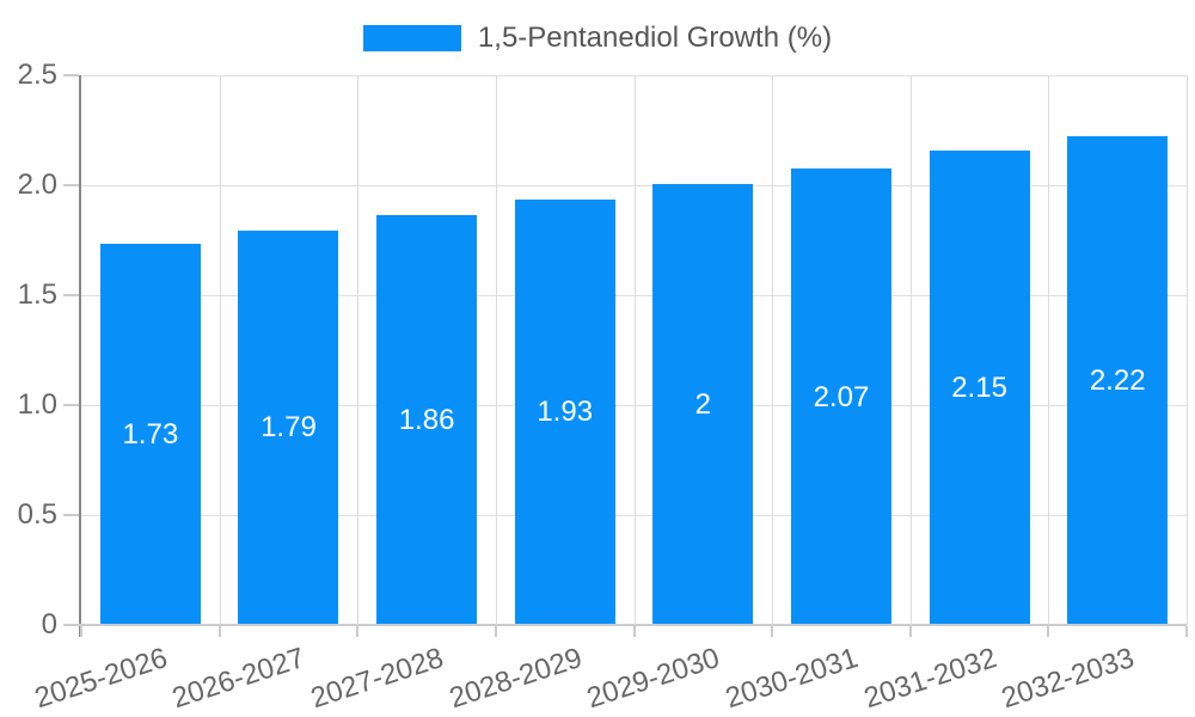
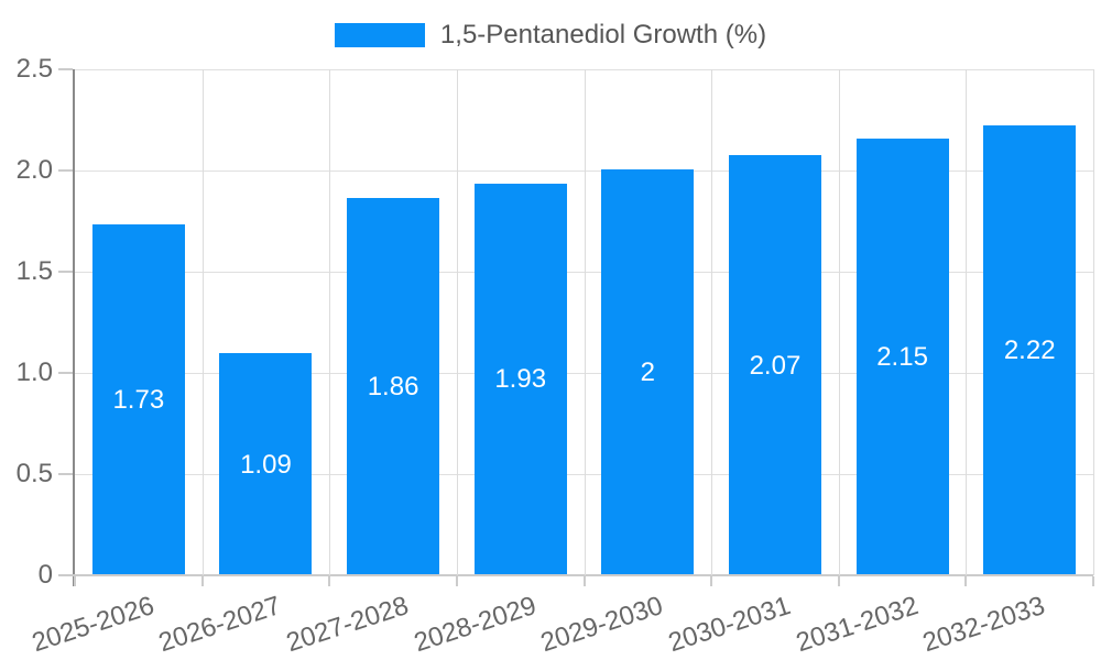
2026-2027: 1.79 -> 1.09
